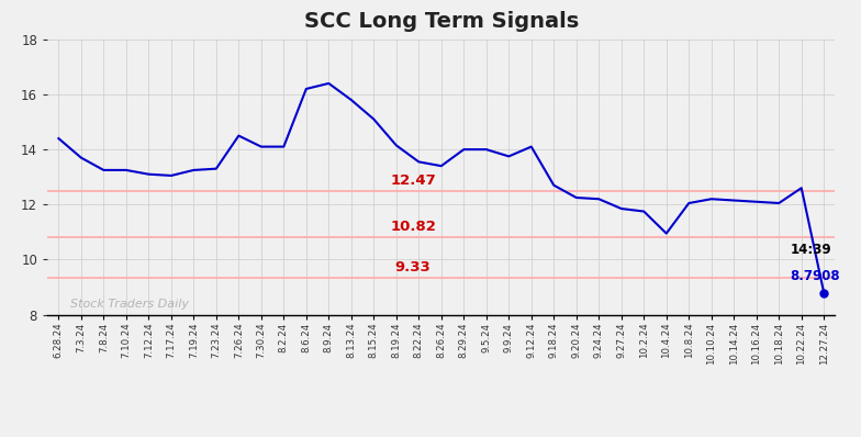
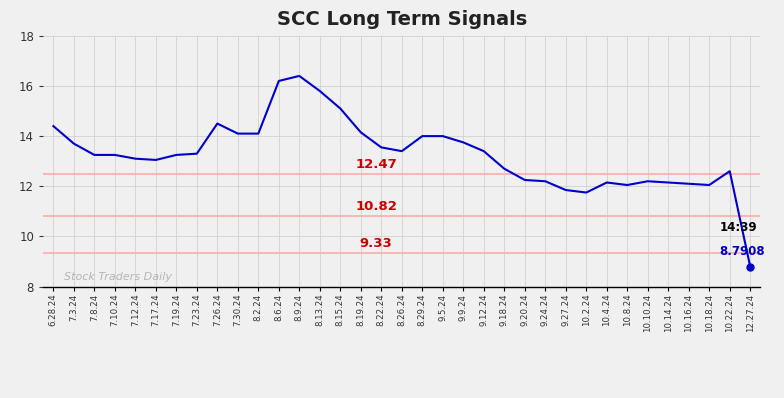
9.12.24: 14.10 -> 13.40
10.4.24: 10.95 -> 12.15
